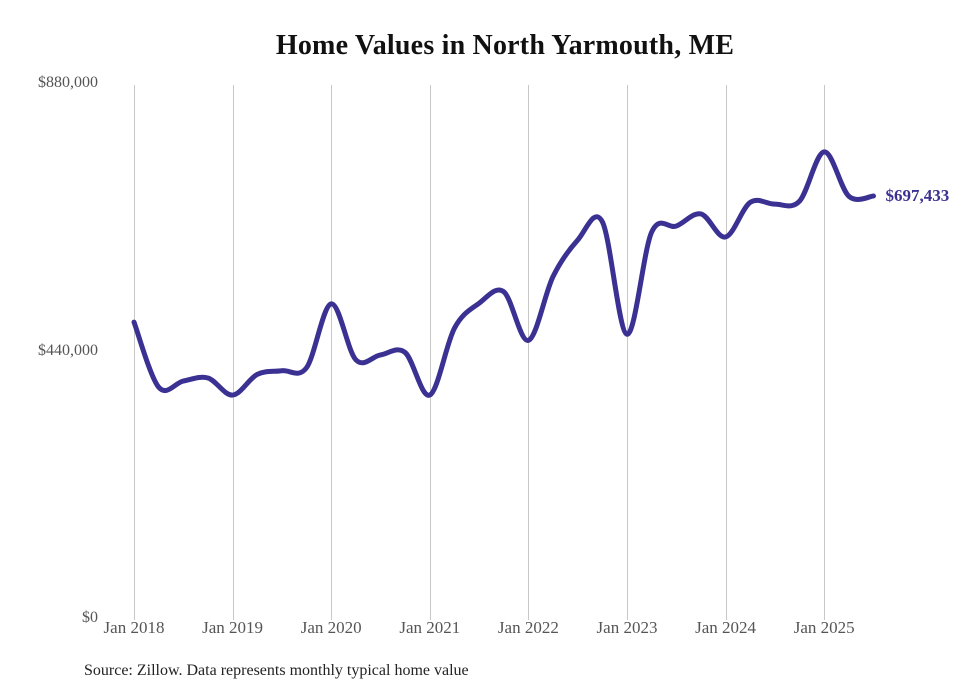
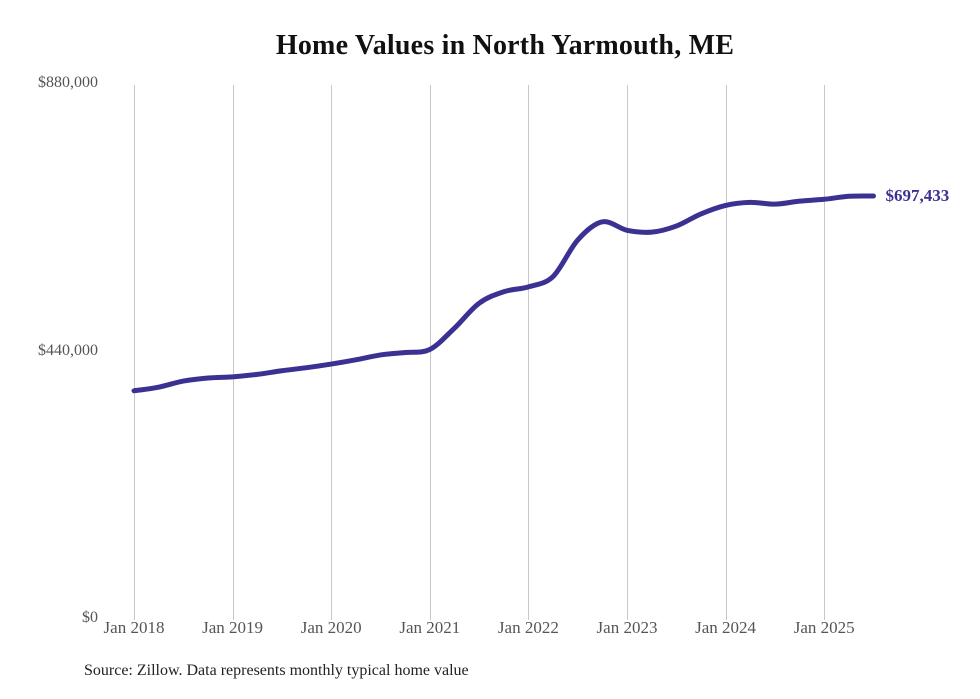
Jan 2018: $490000 -> $380000
Jan 2019: $370000 -> $400000
Jan 2020: $520000 -> $420000
Jan 2021: $370000 -> $440000
Jan 2022: $460000 -> $550000
Jan 2023: $470000 -> $640000
Jan 2024: $630000 -> $680000
Jan 2025: $770000 -> $690000
